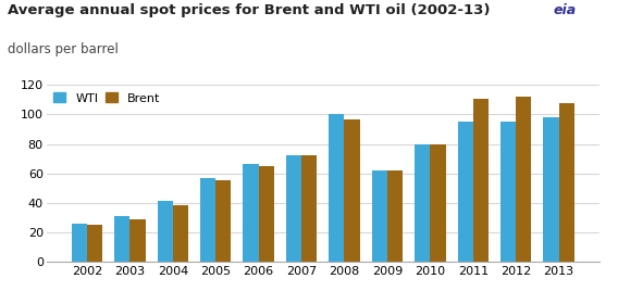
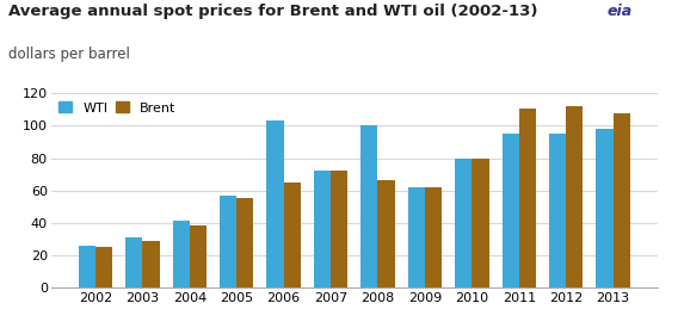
WTI/2006: 66 -> 103
Brent/2008: 97 -> 66
